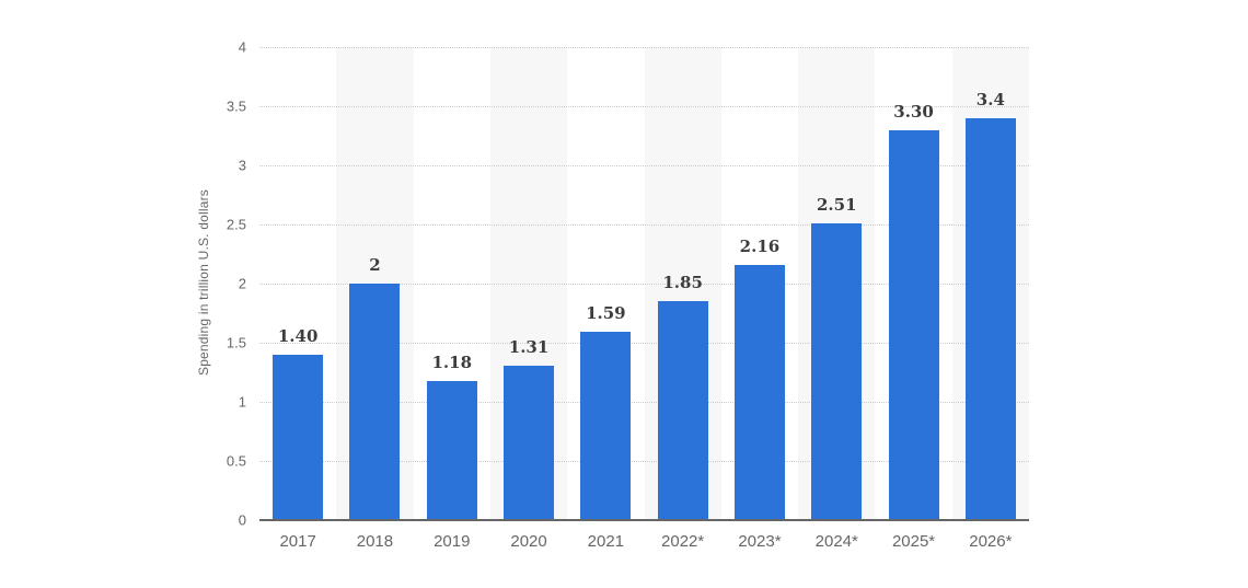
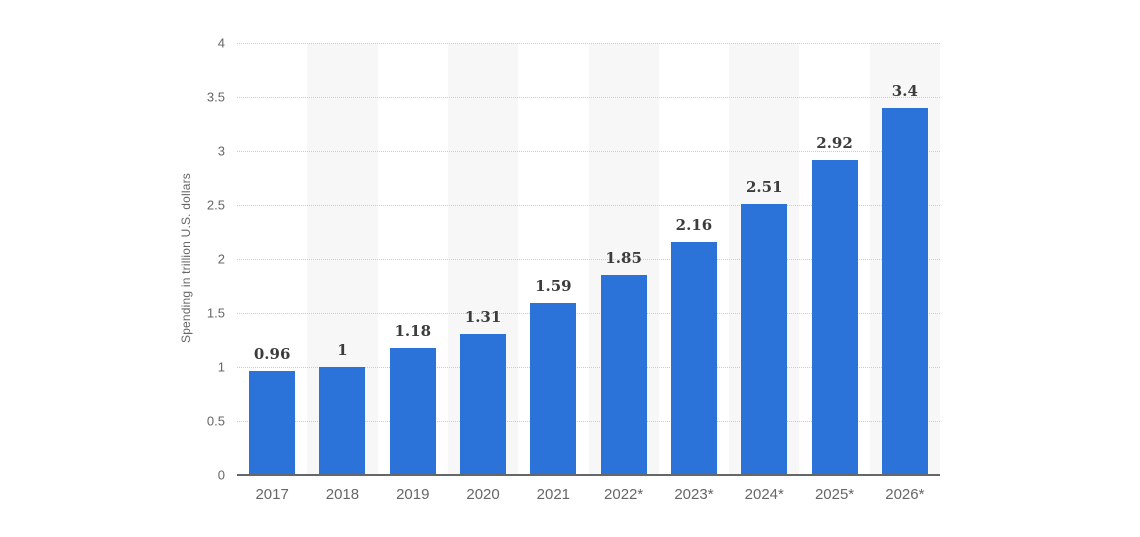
2017: 1.40 -> 0.96
2018: 2 -> 1
2025*: 3.30 -> 2.92
